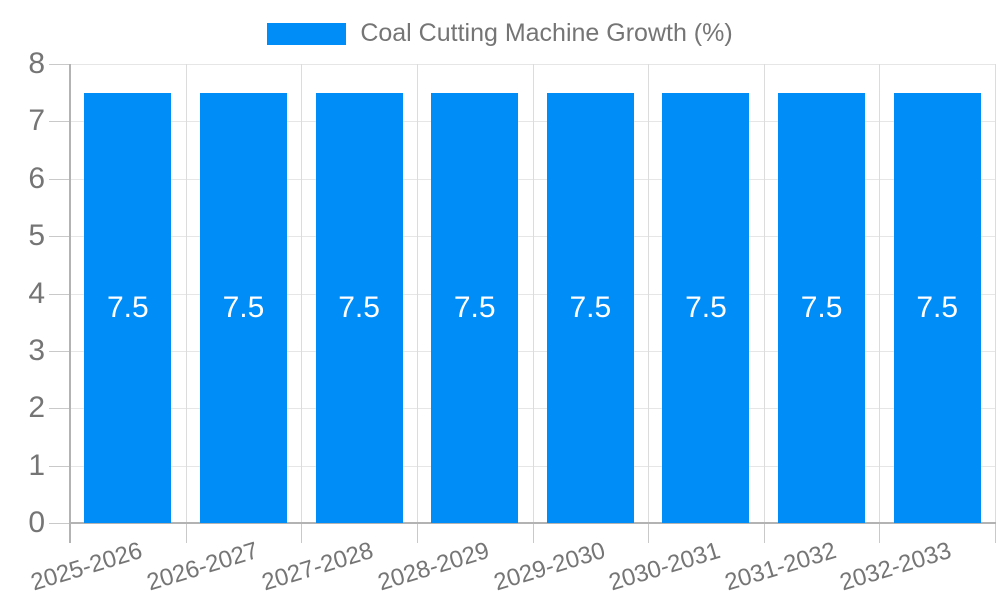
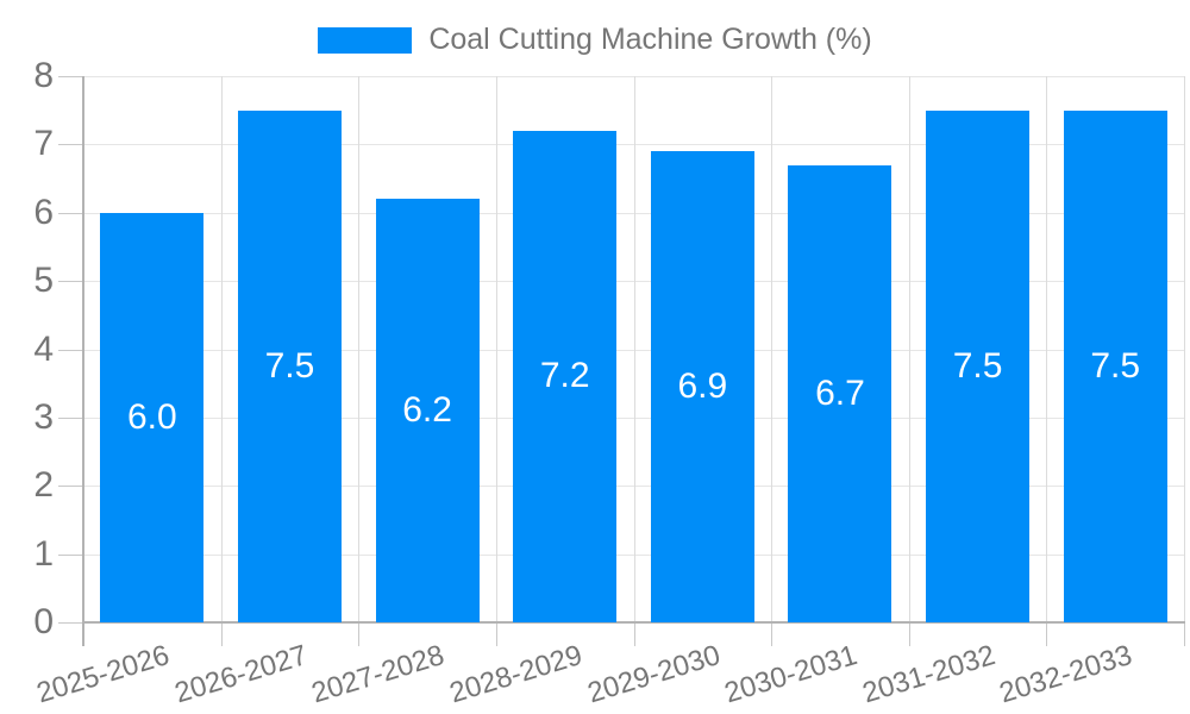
2025-2026: 7.5 -> 6.0
2027-2028: 7.5 -> 6.2
2028-2029: 7.5 -> 7.2
2029-2030: 7.5 -> 6.9
2030-2031: 7.5 -> 6.7
